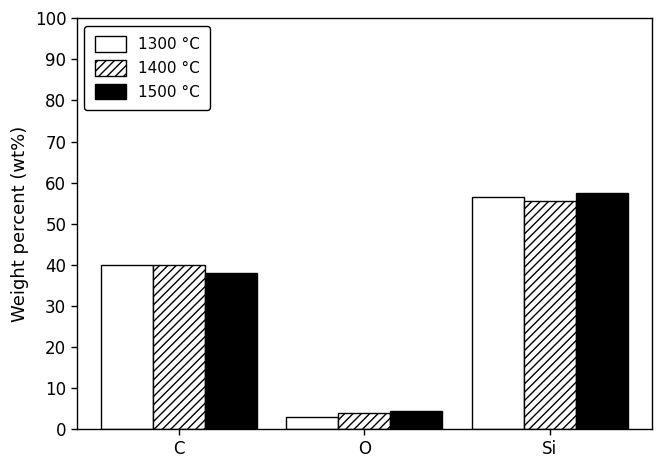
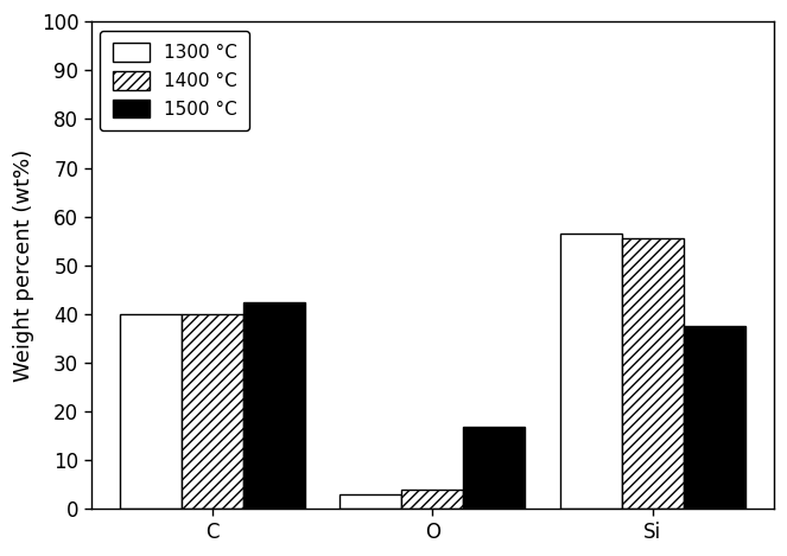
1500 °C/C: 38.0 -> 42.5
1500 °C/O: 4.5 -> 17.0
1500 °C/Si: 57.5 -> 37.5
